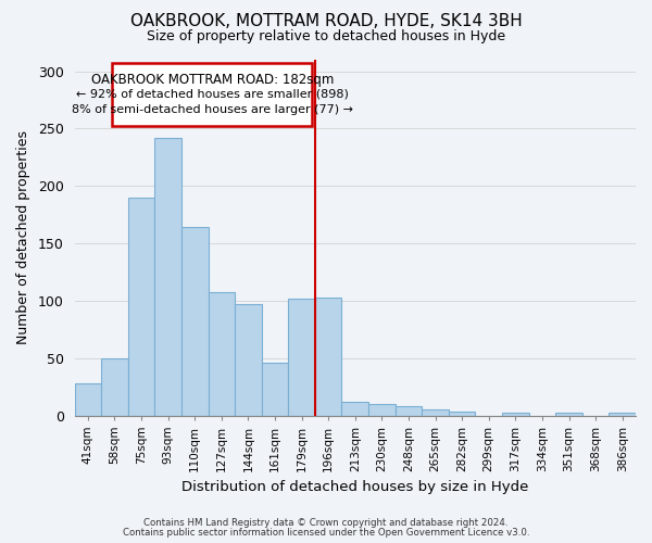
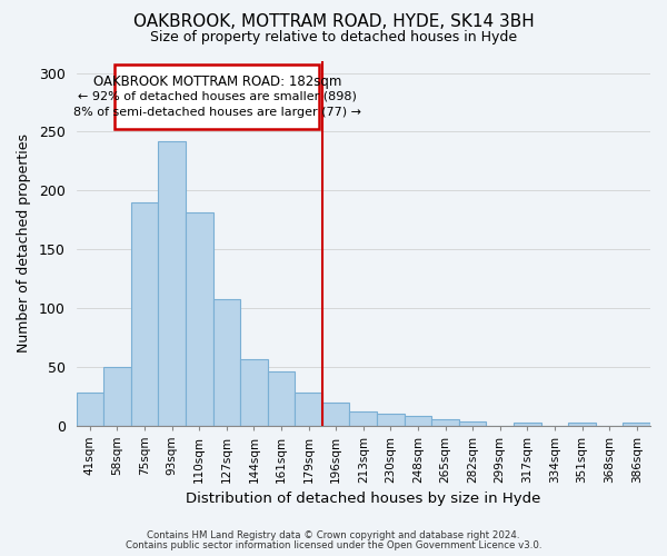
110sqm: 164 -> 181
144sqm: 97 -> 56
179sqm: 102 -> 28
196sqm: 103 -> 19
